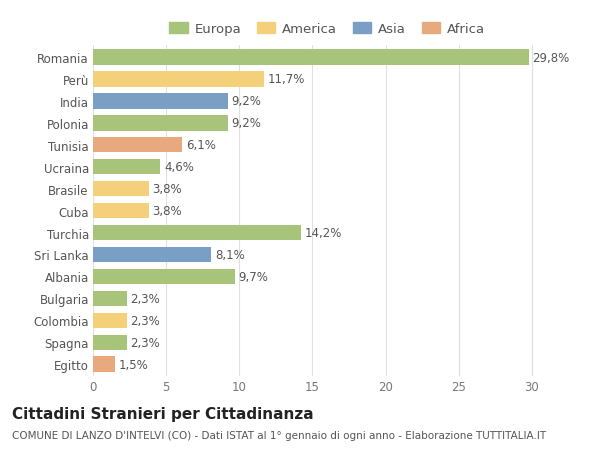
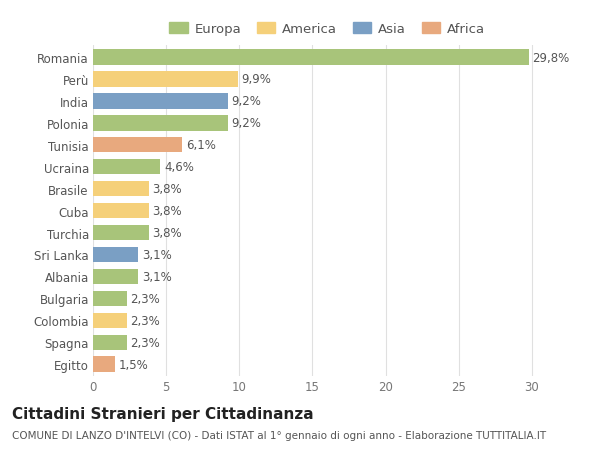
Perù: 11,7% -> 9,9%
Turchia: 14,2% -> 3,8%
Sri Lanka: 8,1% -> 3,1%
Albania: 9,7% -> 3,1%
